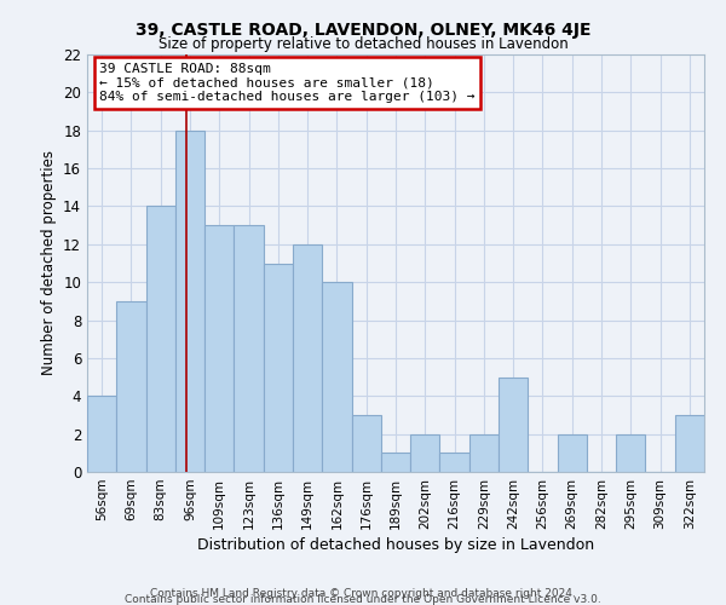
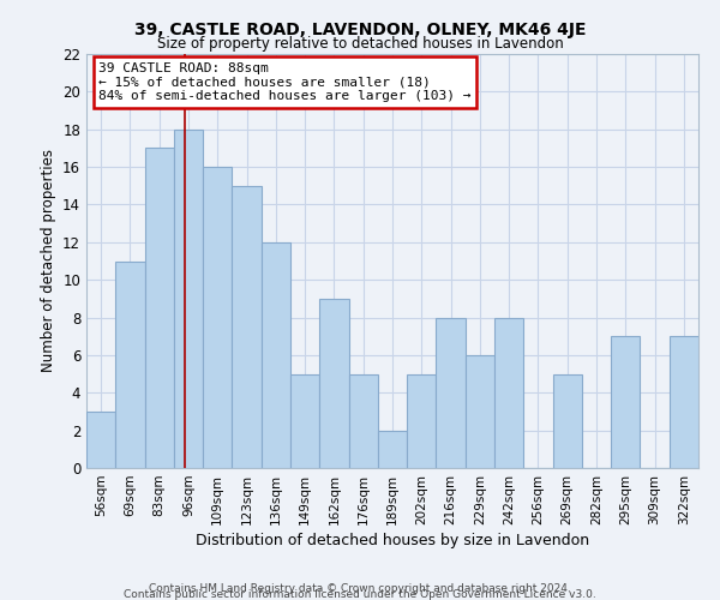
56sqm: 4 -> 3
69sqm: 9 -> 11
83sqm: 14 -> 17
109sqm: 13 -> 16
123sqm: 13 -> 15
136sqm: 11 -> 12
149sqm: 12 -> 5
162sqm: 10 -> 9
176sqm: 3 -> 5
189sqm: 1 -> 2
202sqm: 2 -> 5
216sqm: 1 -> 8
229sqm: 2 -> 6
242sqm: 5 -> 8
269sqm: 2 -> 5
295sqm: 2 -> 7
322sqm: 3 -> 7
